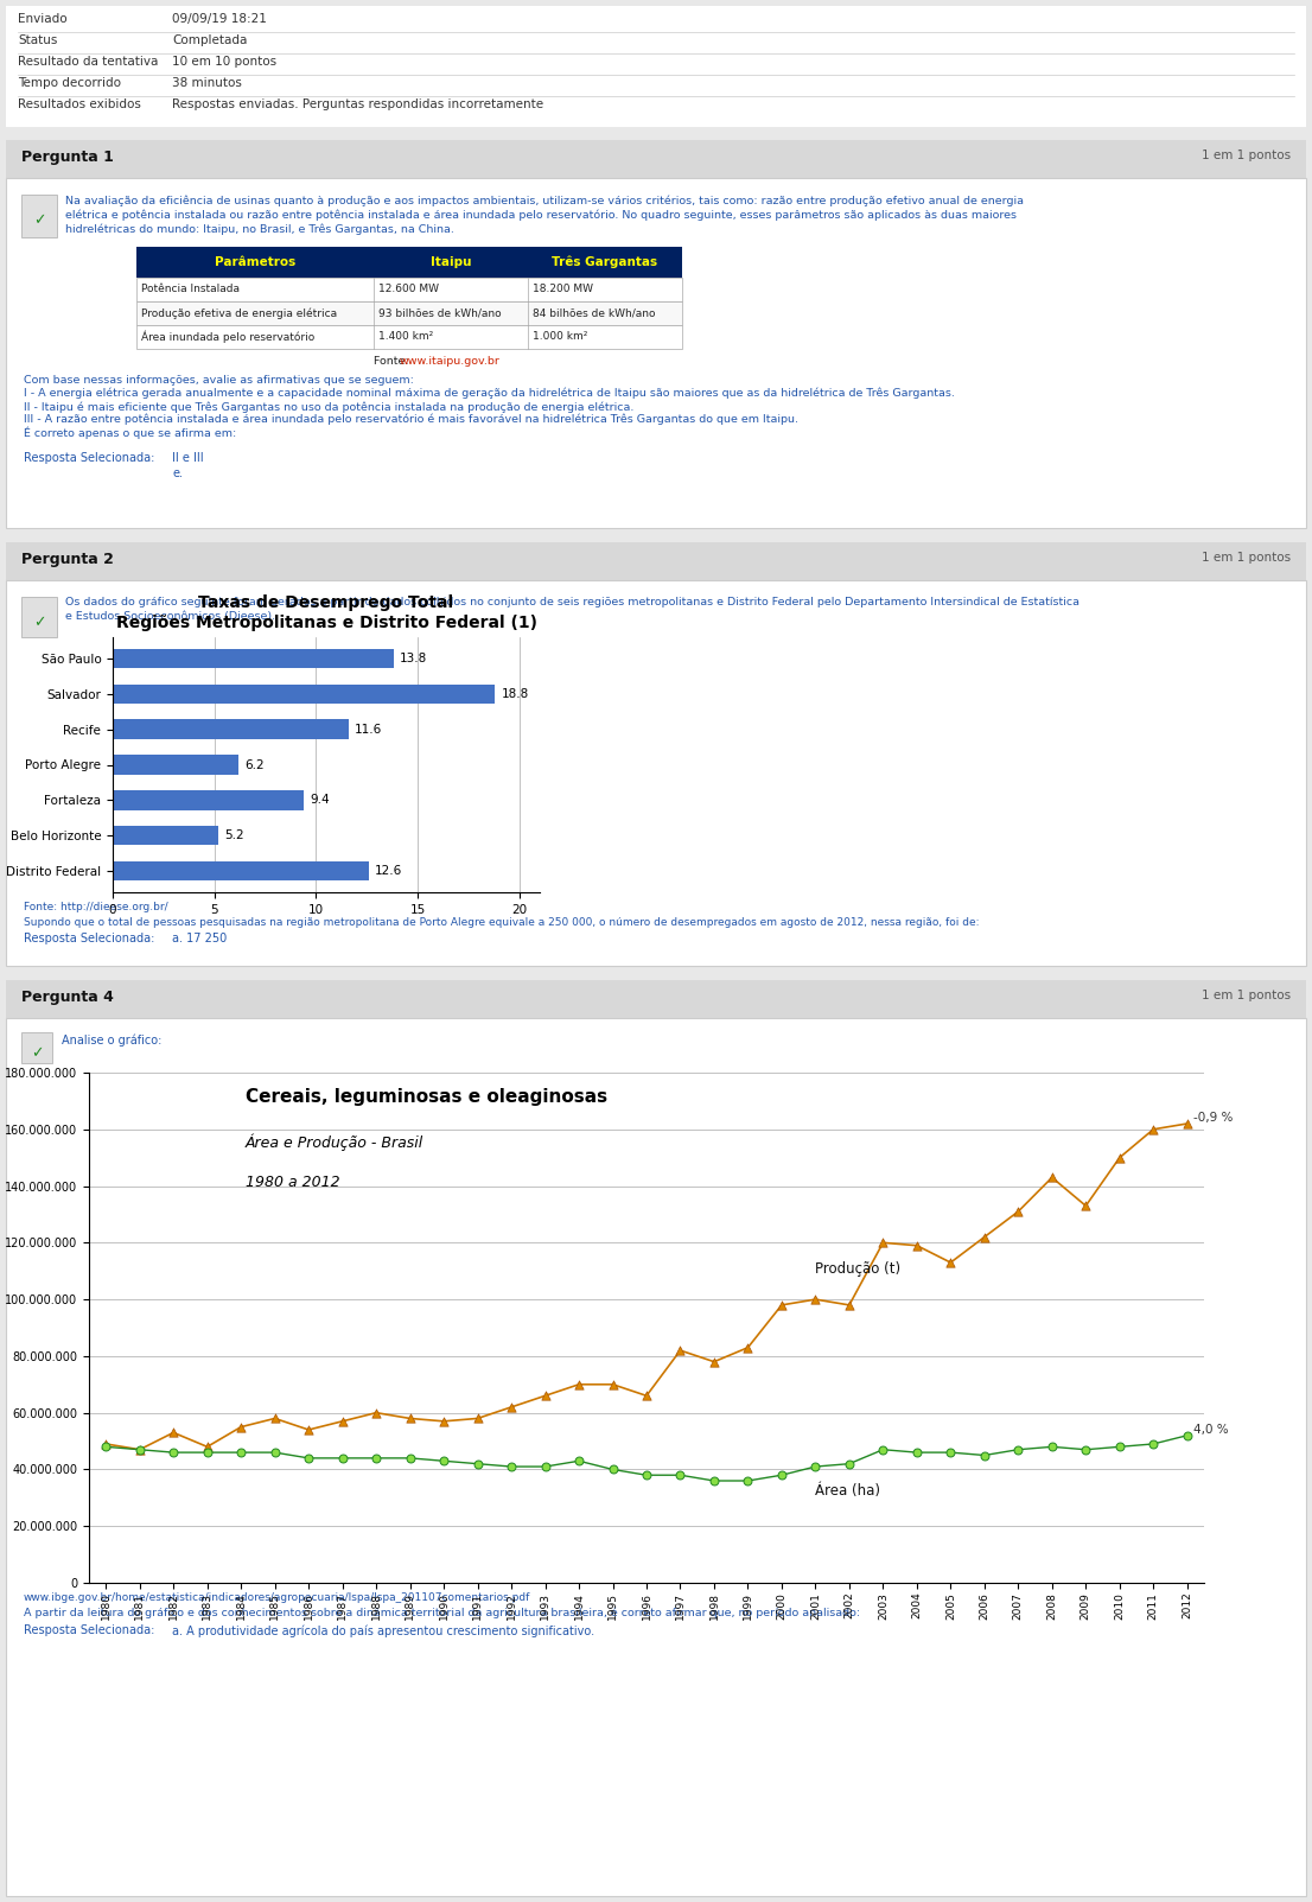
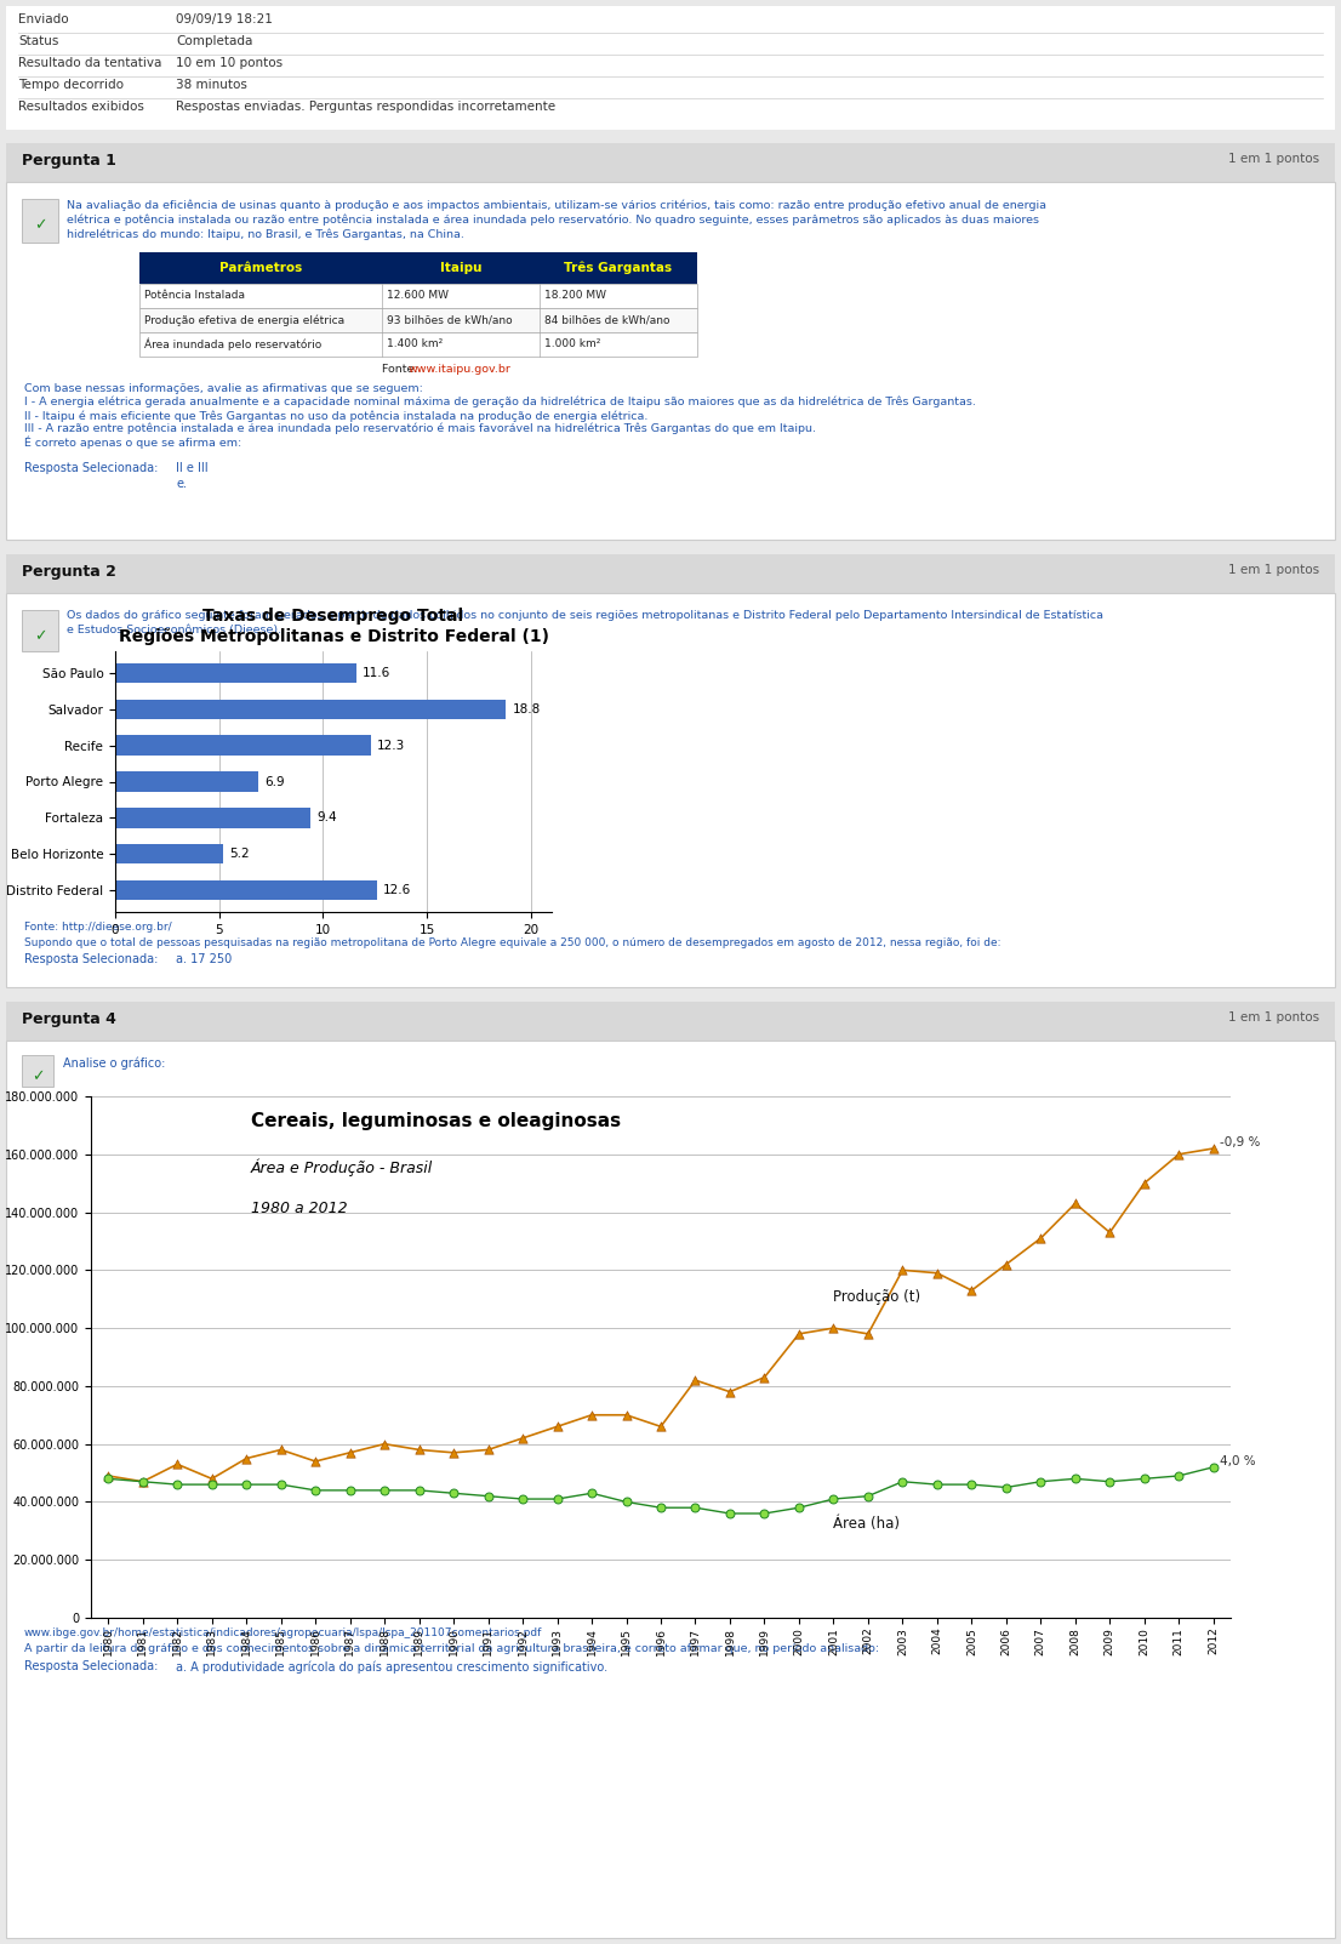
São Paulo: 13.8 -> 11.6
Recife: 11.6 -> 12.3
Porto Alegre: 6.2 -> 6.9
